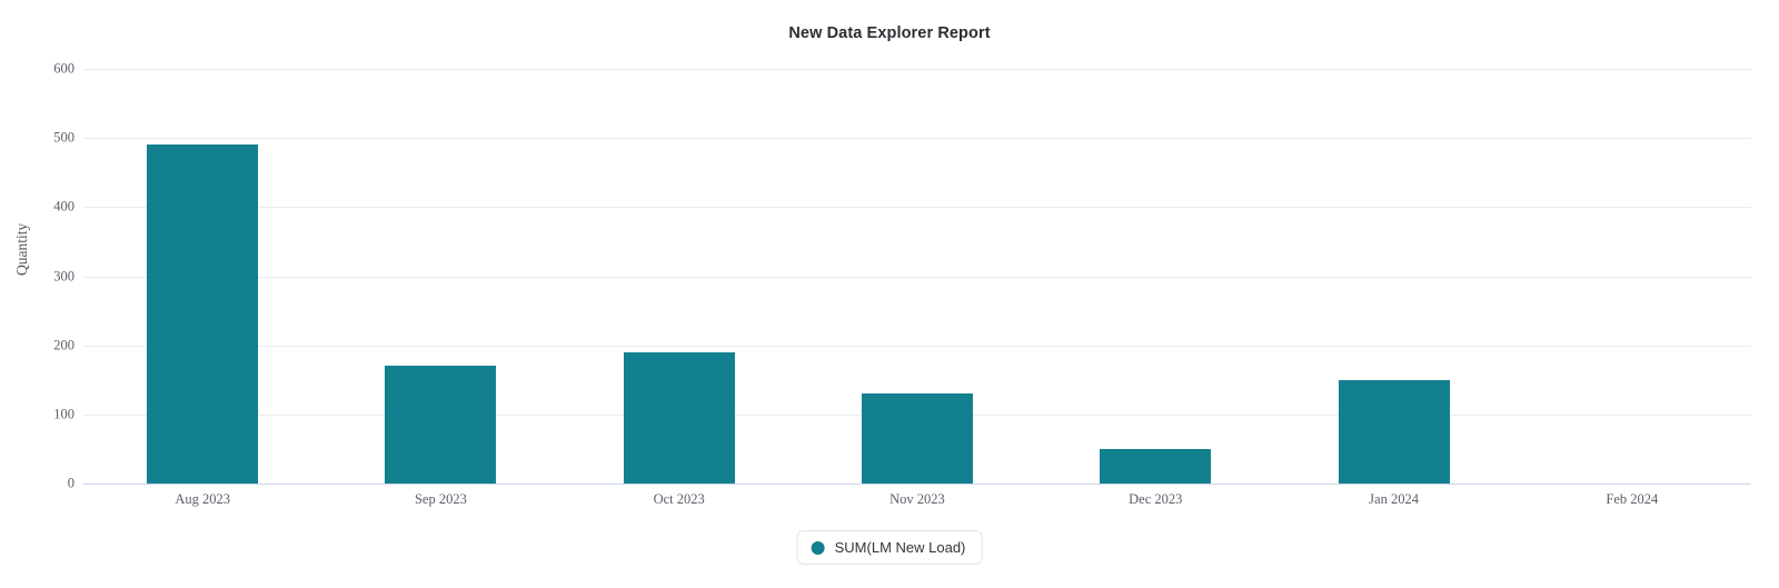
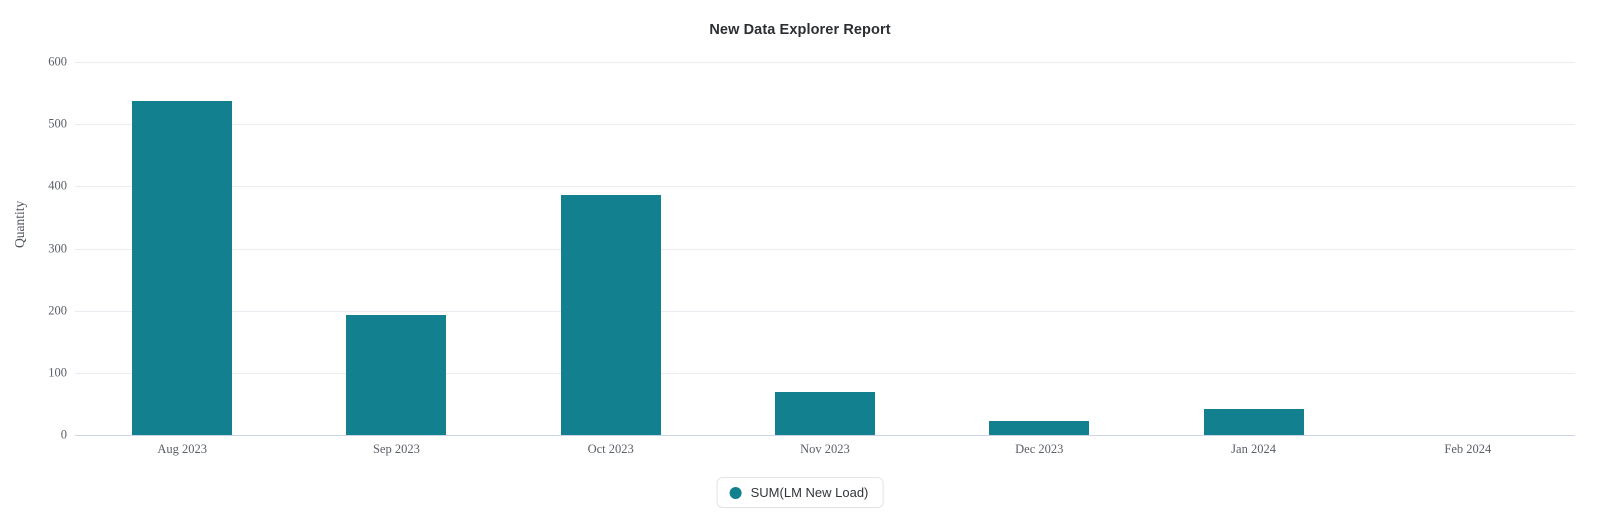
Aug 2023: 490 -> 540
Sep 2023: 170 -> 190
Oct 2023: 190 -> 390
Nov 2023: 130 -> 70
Dec 2023: 50 -> 20
Jan 2024: 150 -> 40
